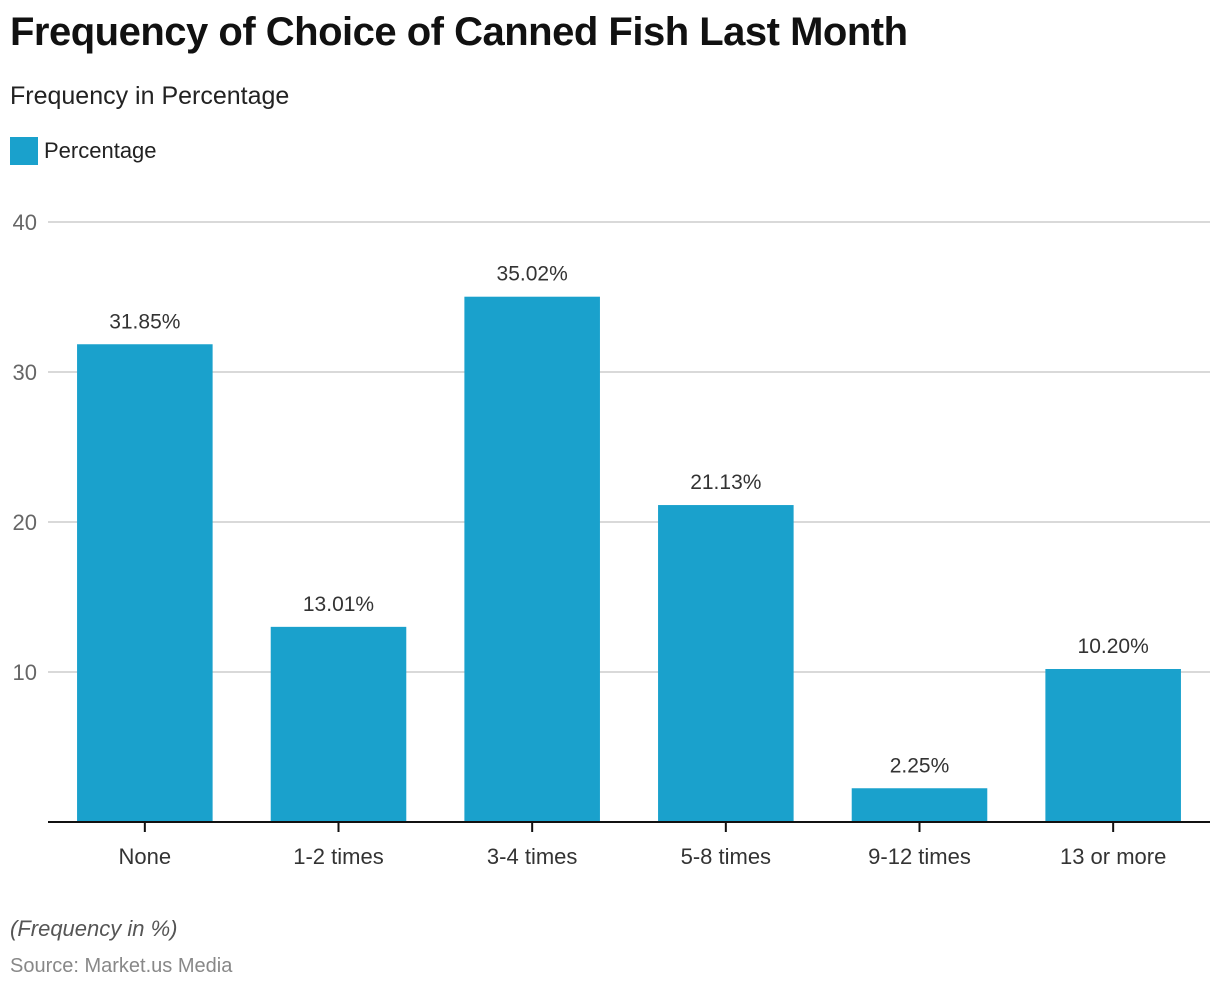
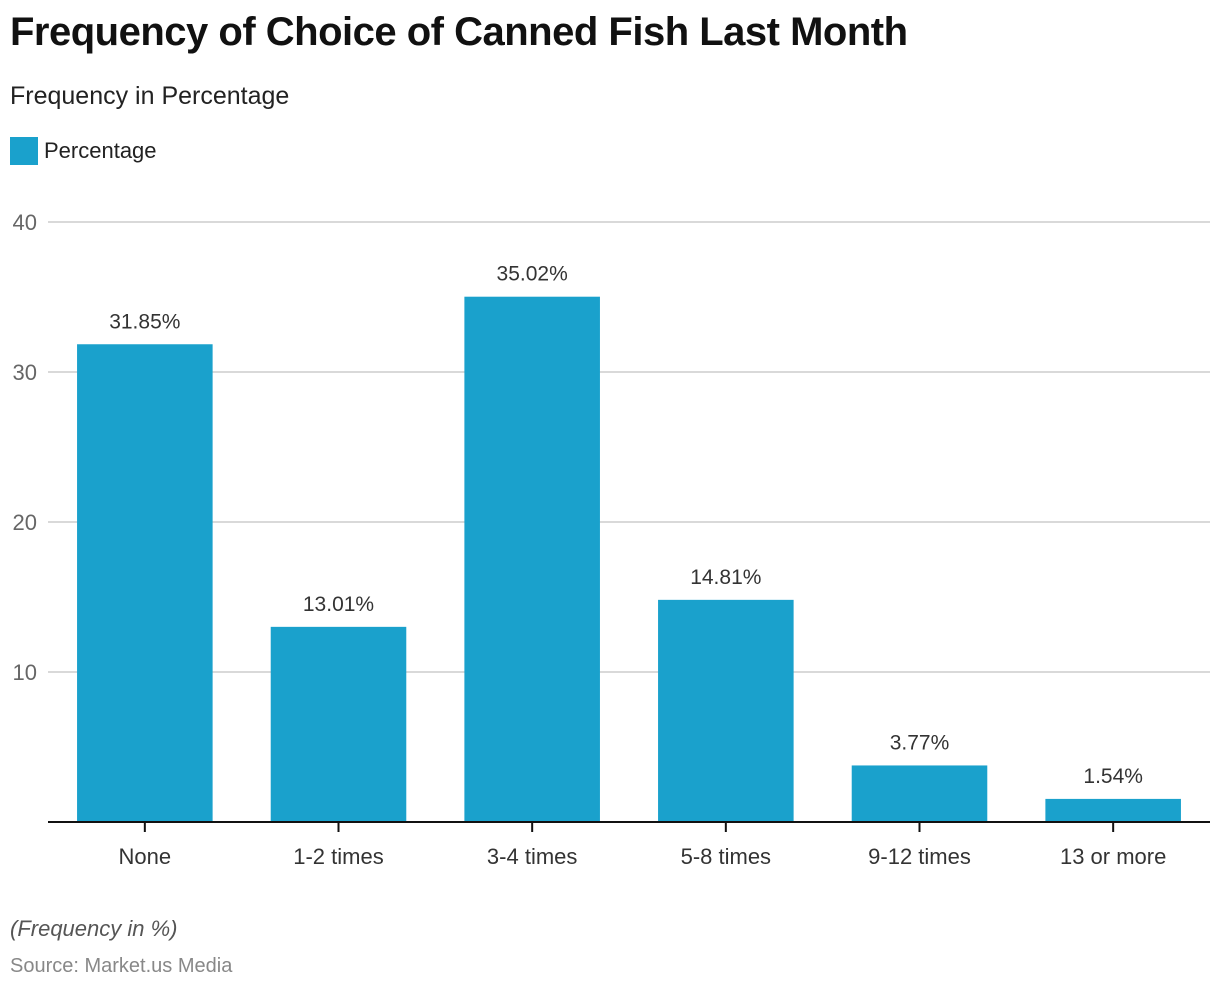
5-8 times: 21.13% -> 14.81%
9-12 times: 2.25% -> 3.77%
13 or more: 10.20% -> 1.54%
